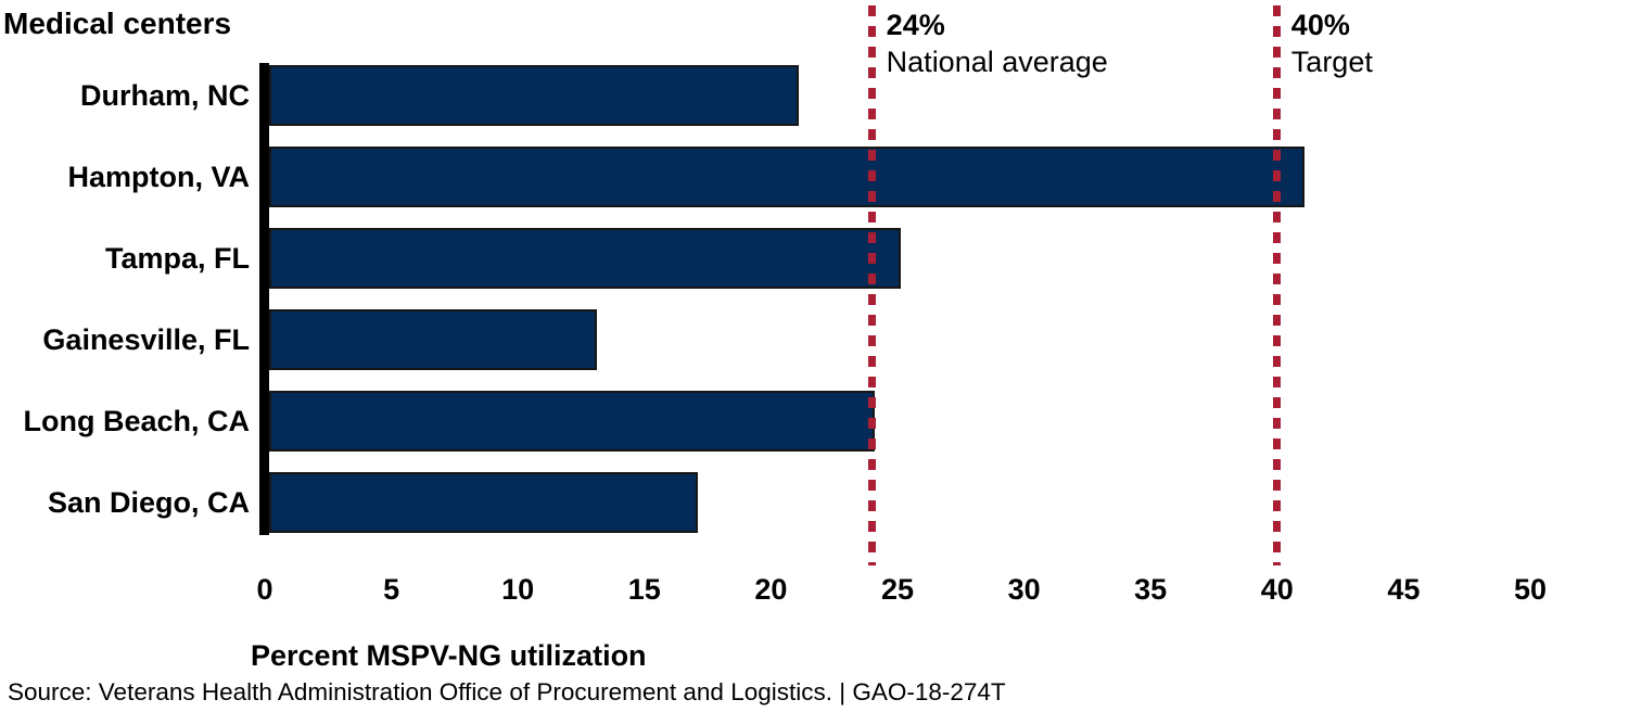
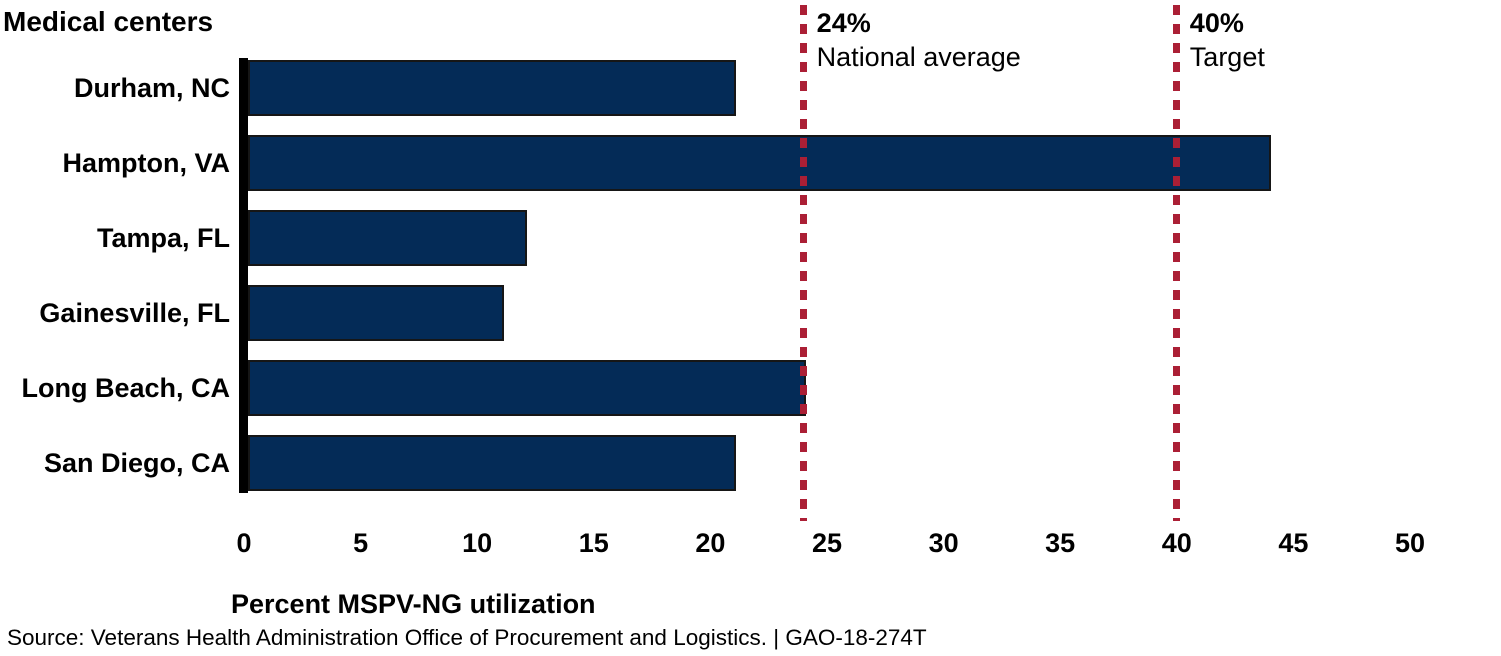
Hampton, VA: 41 -> 44
Tampa, FL: 25 -> 12
Gainesville, FL: 13 -> 11
San Diego, CA: 17 -> 21
